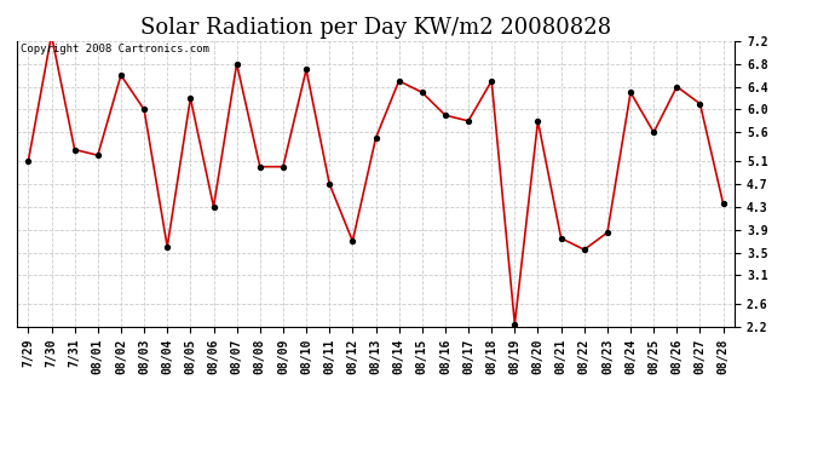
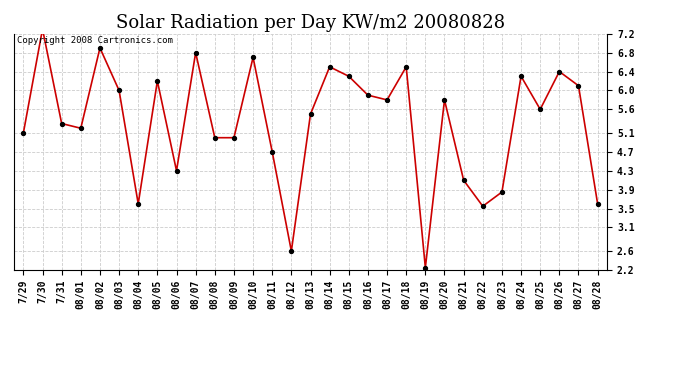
08/02: 6.60 -> 6.90
08/12: 3.70 -> 2.60
08/21: 3.75 -> 4.10
08/28: 4.35 -> 3.60
